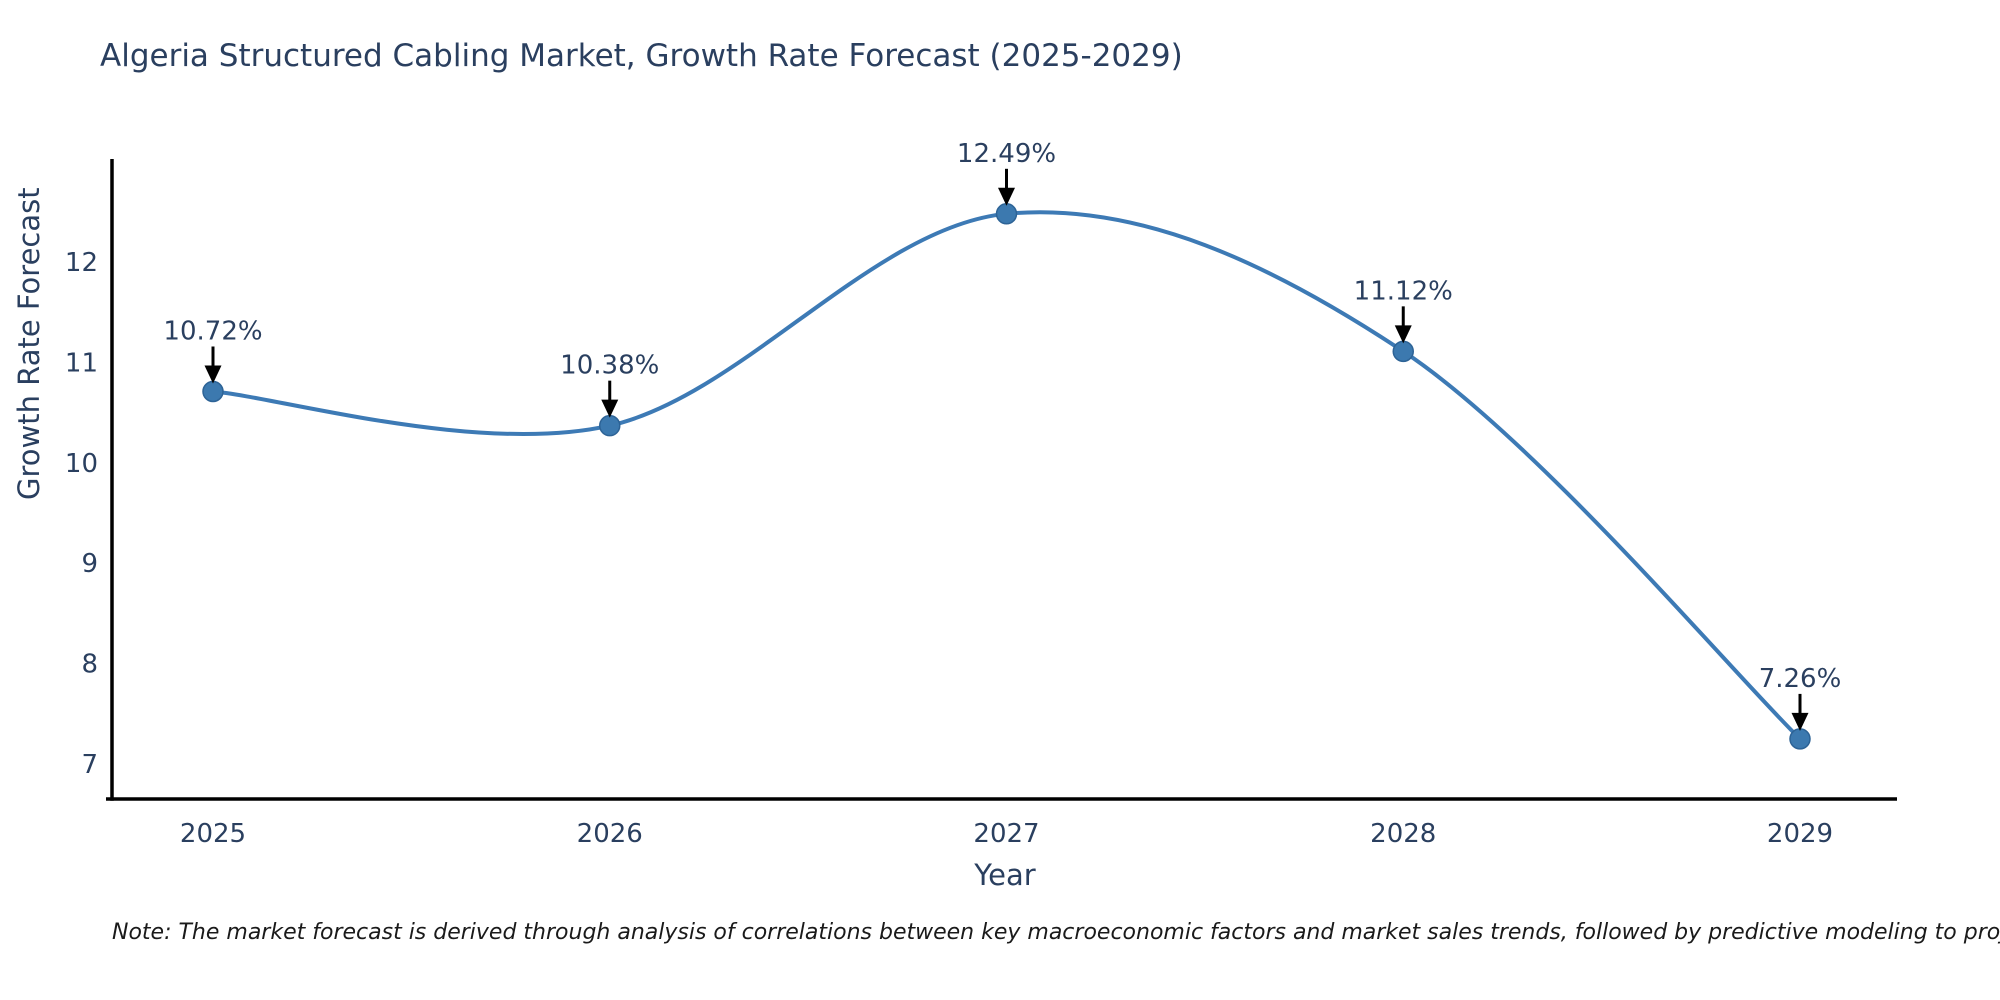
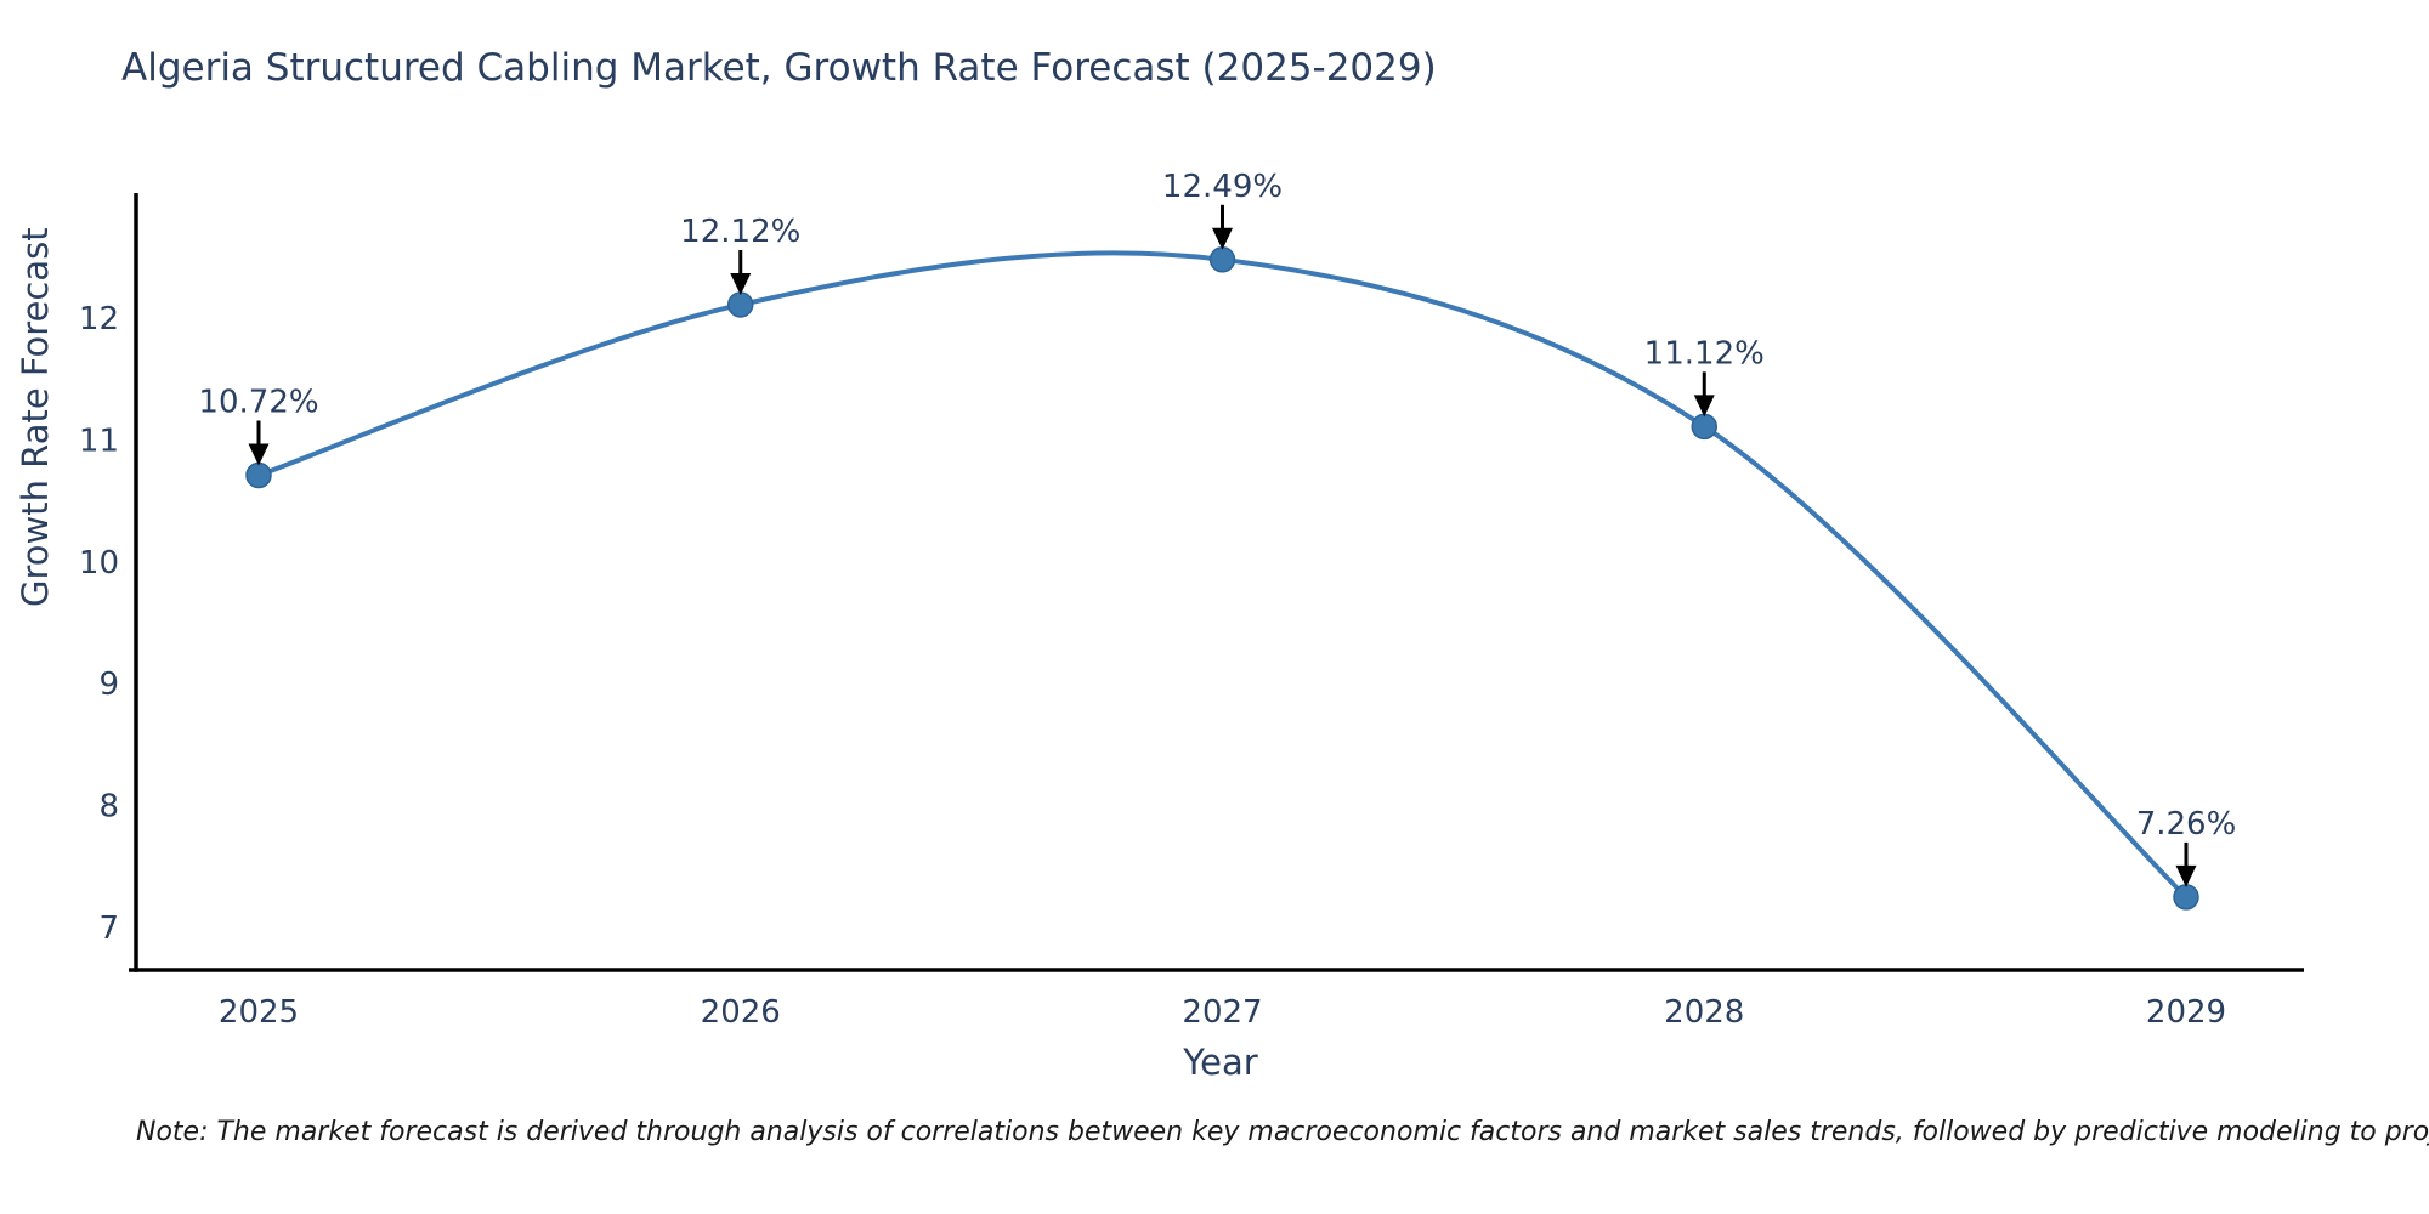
2026: 10.38% -> 12.12%
